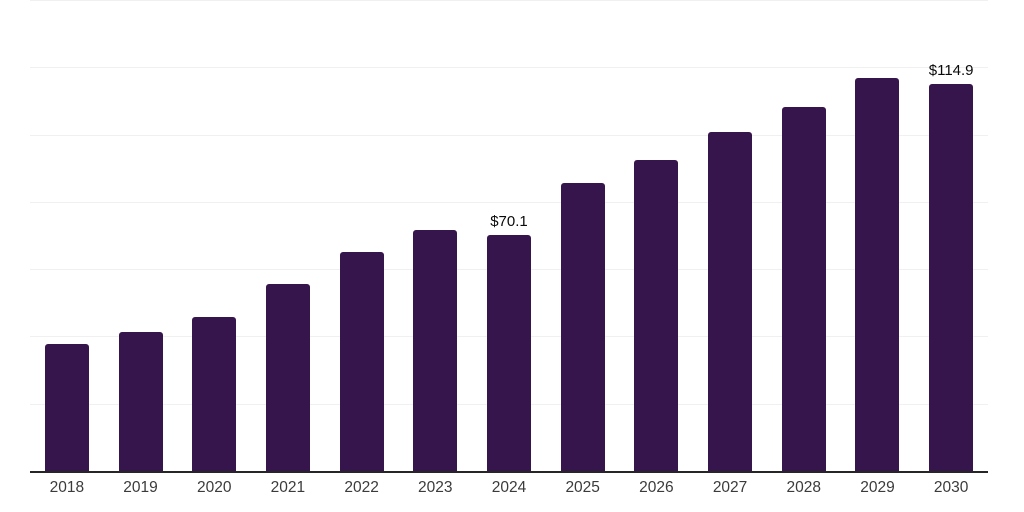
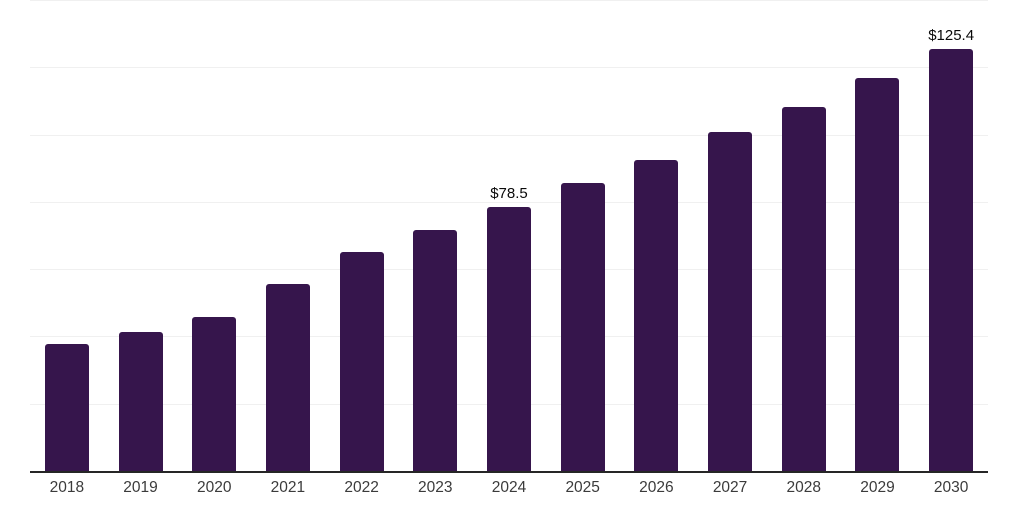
2024: $70.1 -> $78.5
2030: $114.9 -> $125.4
